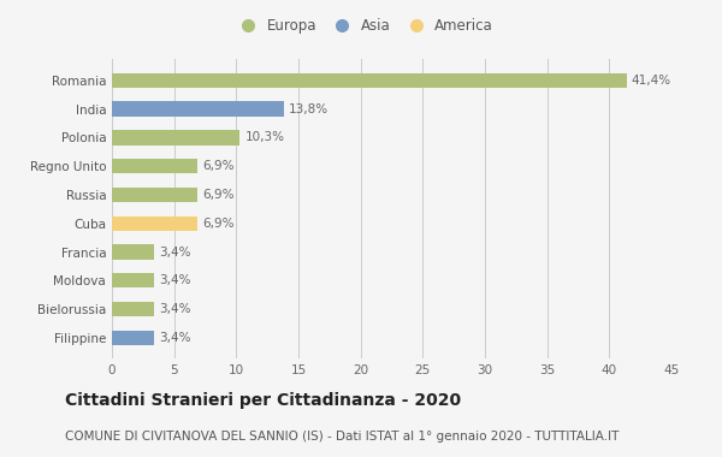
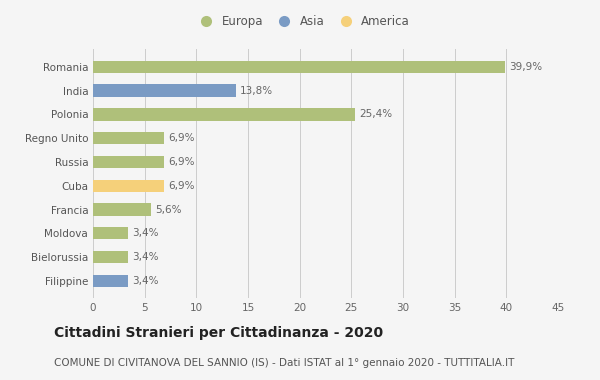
Romania: 41,4% -> 39,9%
Polonia: 10,3% -> 25,4%
Francia: 3,4% -> 5,6%
